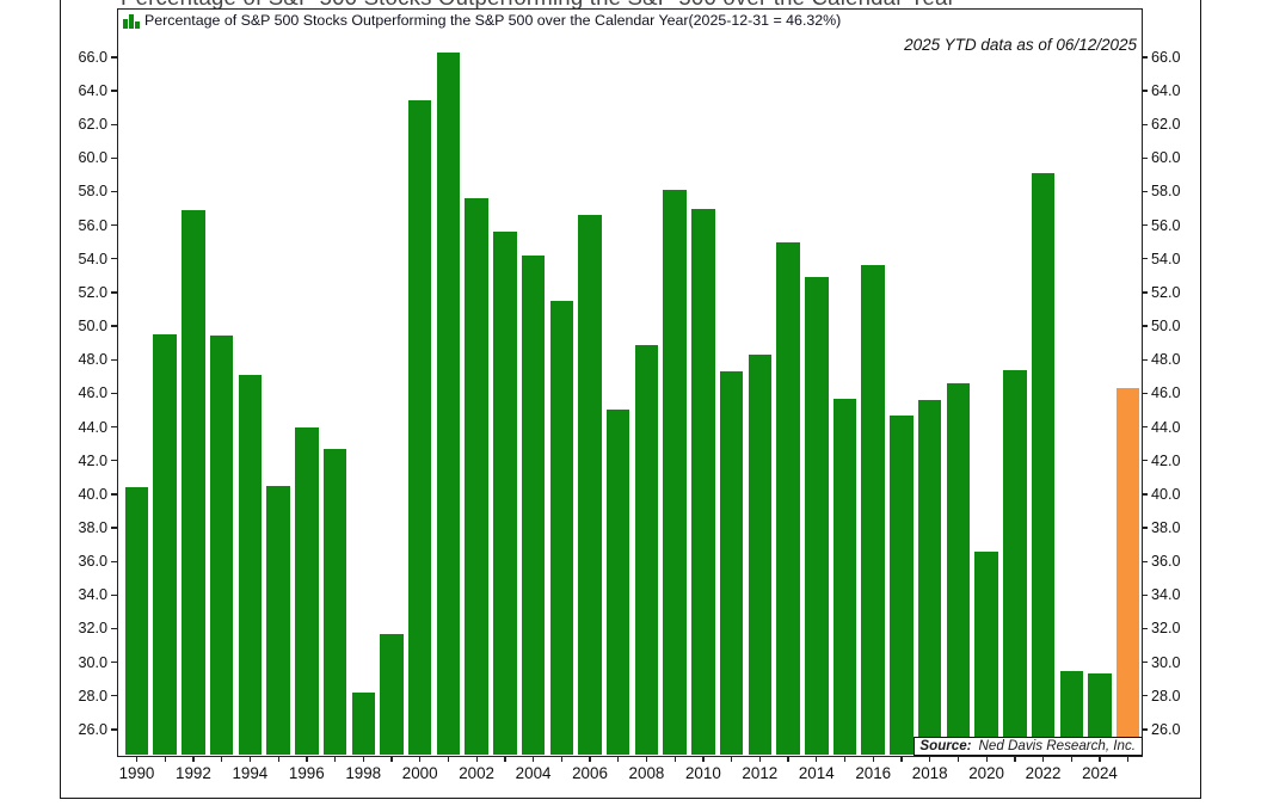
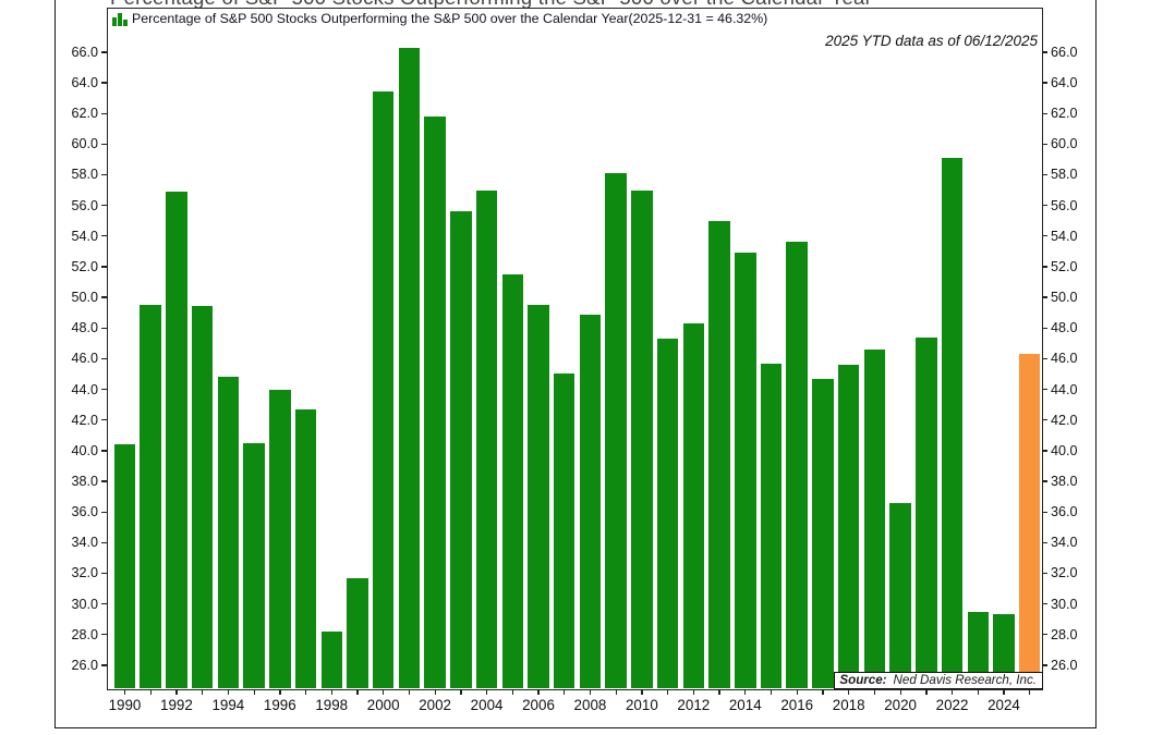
1994: 47.1 -> 44.8
2002: 57.6 -> 61.8
2004: 54.2 -> 57.0
2006: 56.6 -> 49.5
